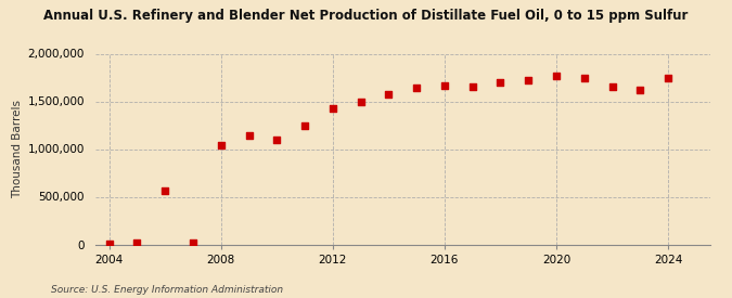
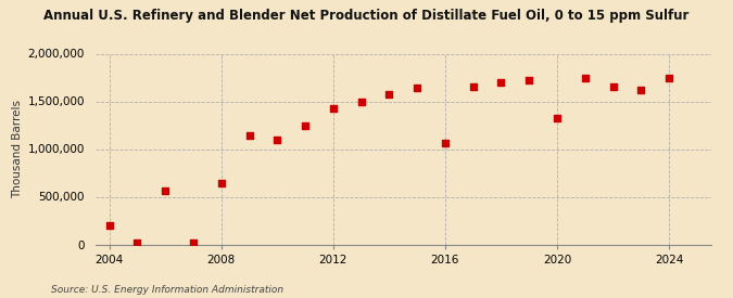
2004: 0 -> 200,000
2008: 1,040,000 -> 640,000
2016: 1,670,000 -> 1,060,000
2020: 1,770,000 -> 1,320,000
